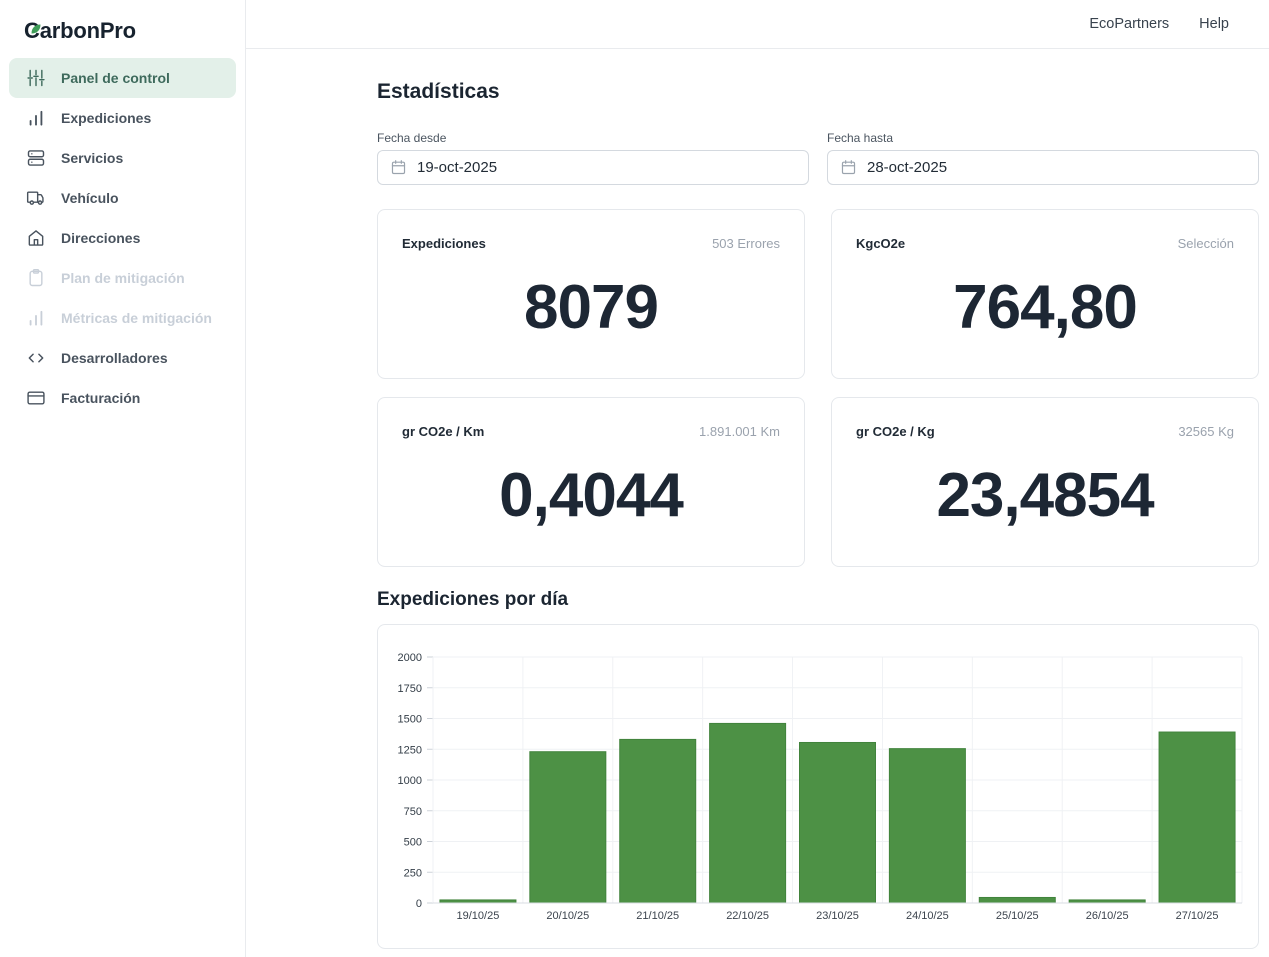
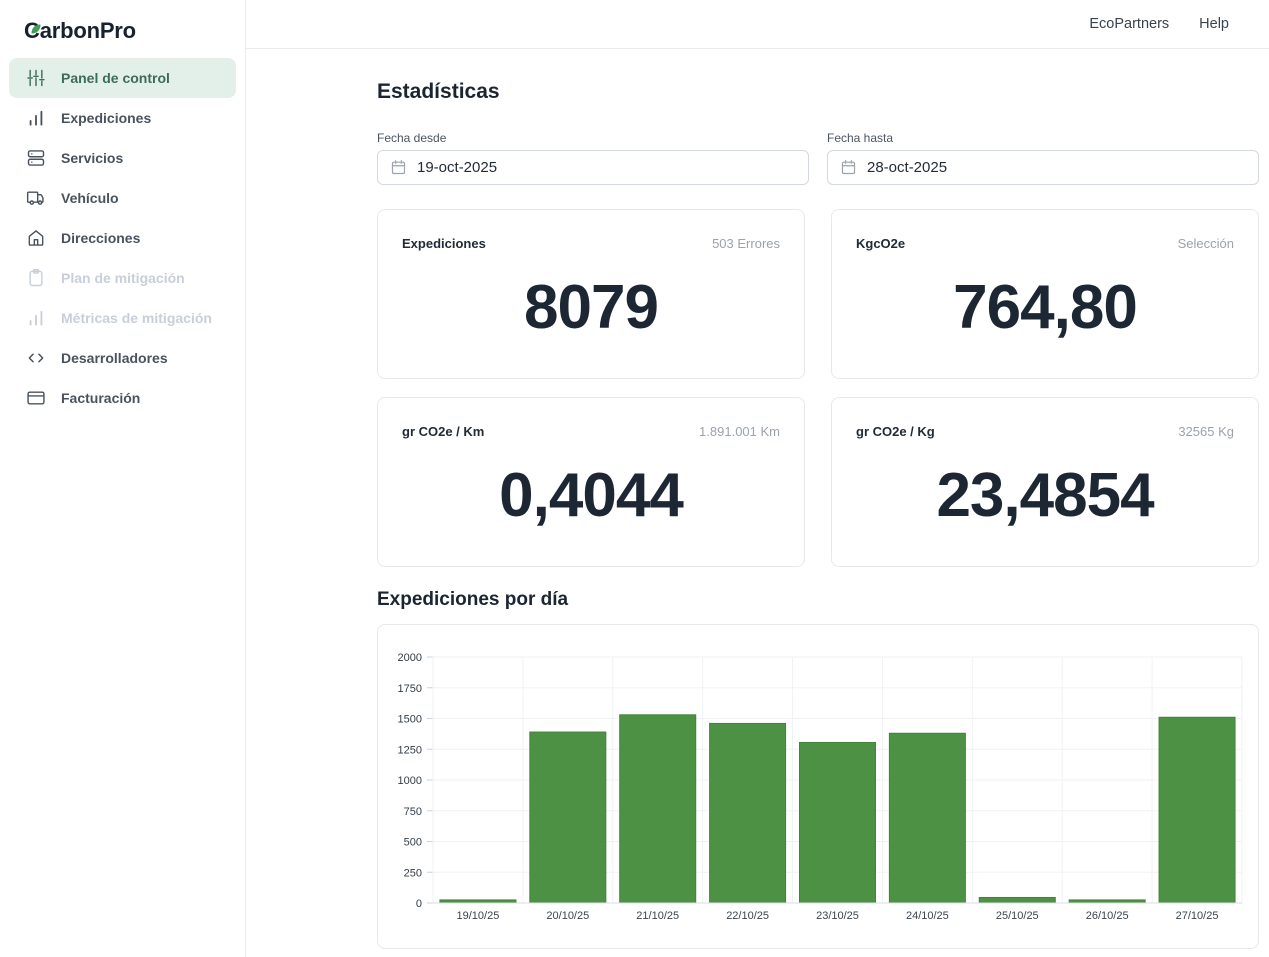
20/10/25: 1230 -> 1390
21/10/25: 1330 -> 1530
24/10/25: 1260 -> 1380
27/10/25: 1390 -> 1510
